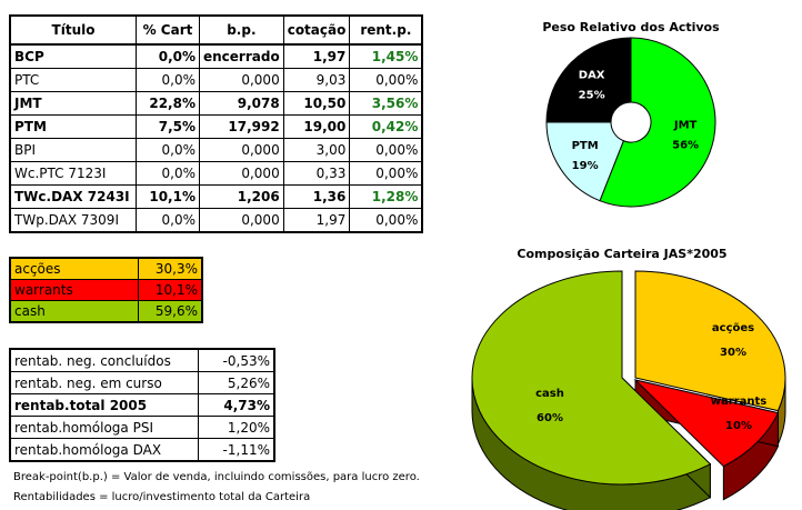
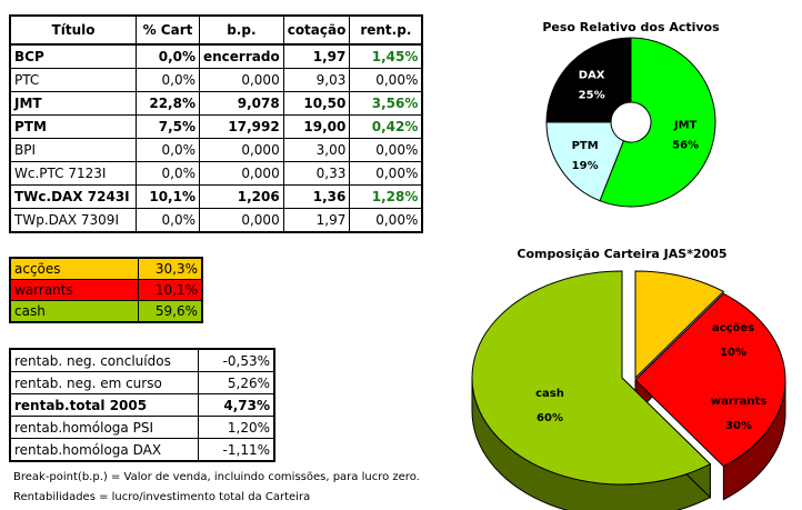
Composição Carteira JAS*2005/acções: 30% -> 10%
Composição Carteira JAS*2005/warrants: 10% -> 30%
